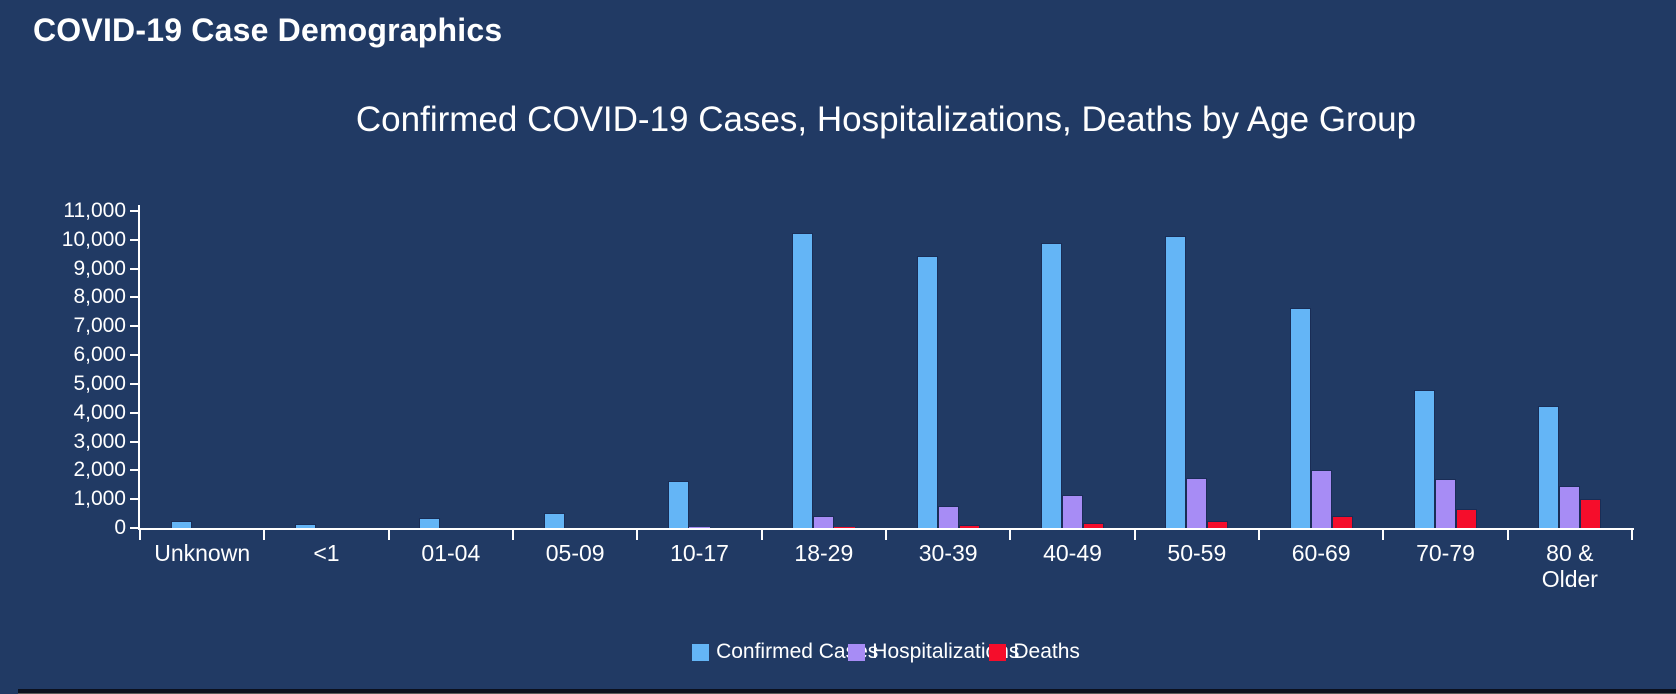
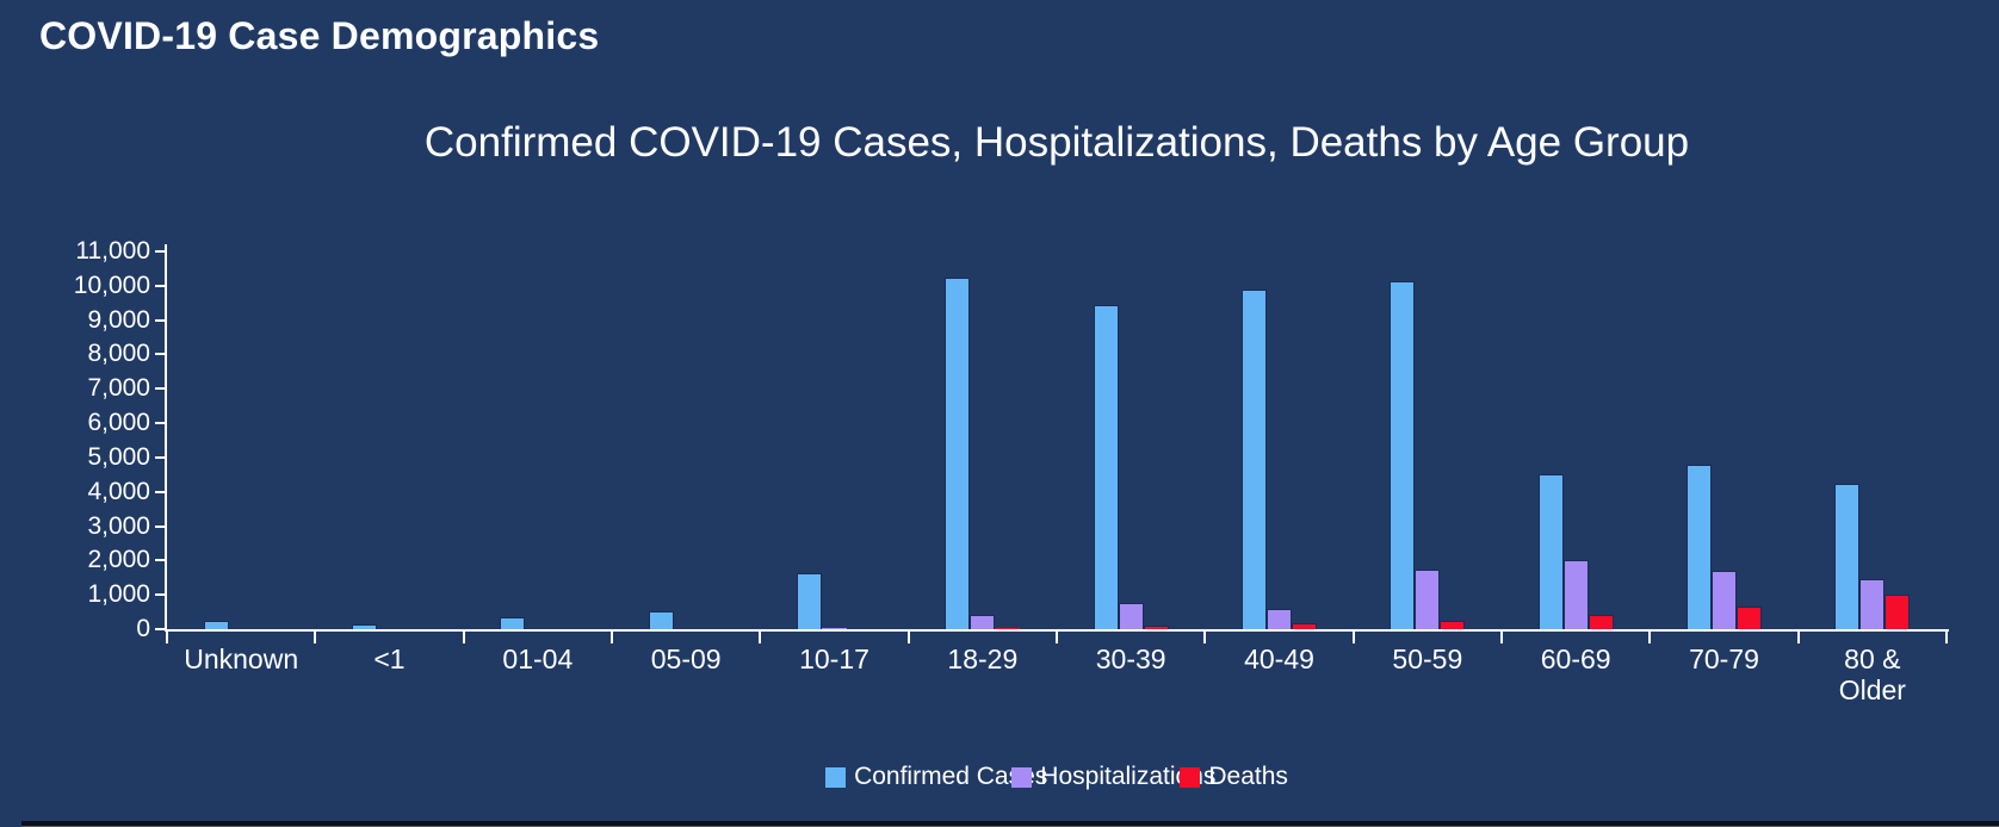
Hospitalizations/40-49: 1100 -> 600
Confirmed Cases/60-69: 7600 -> 4500
